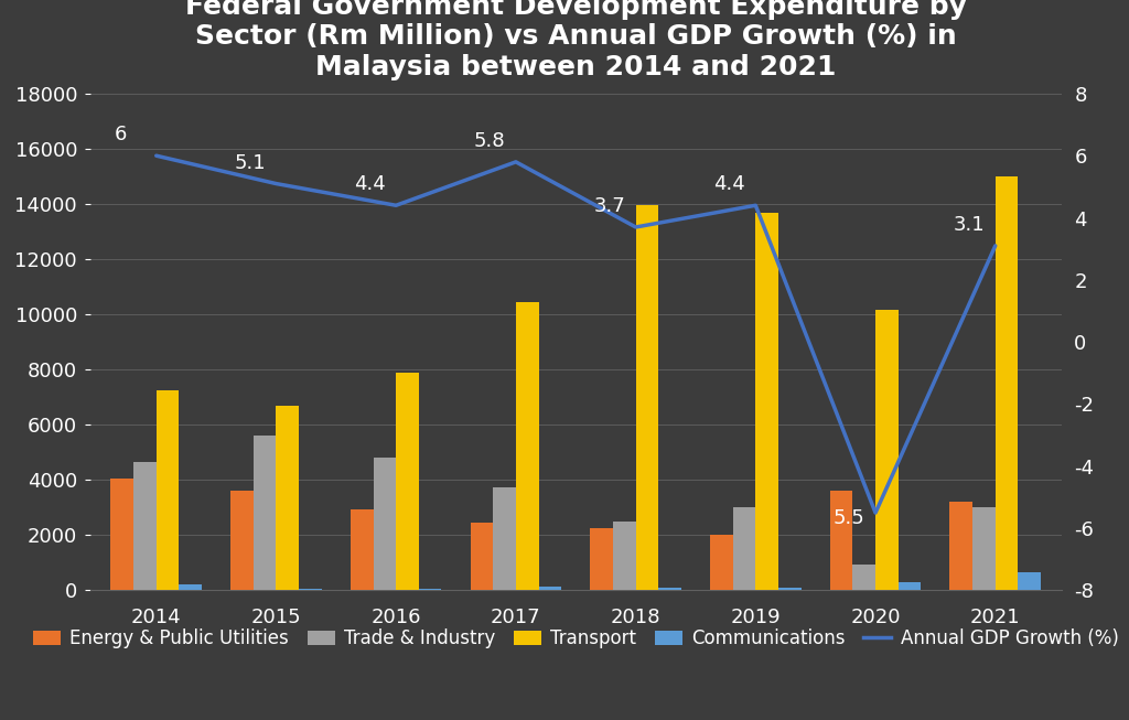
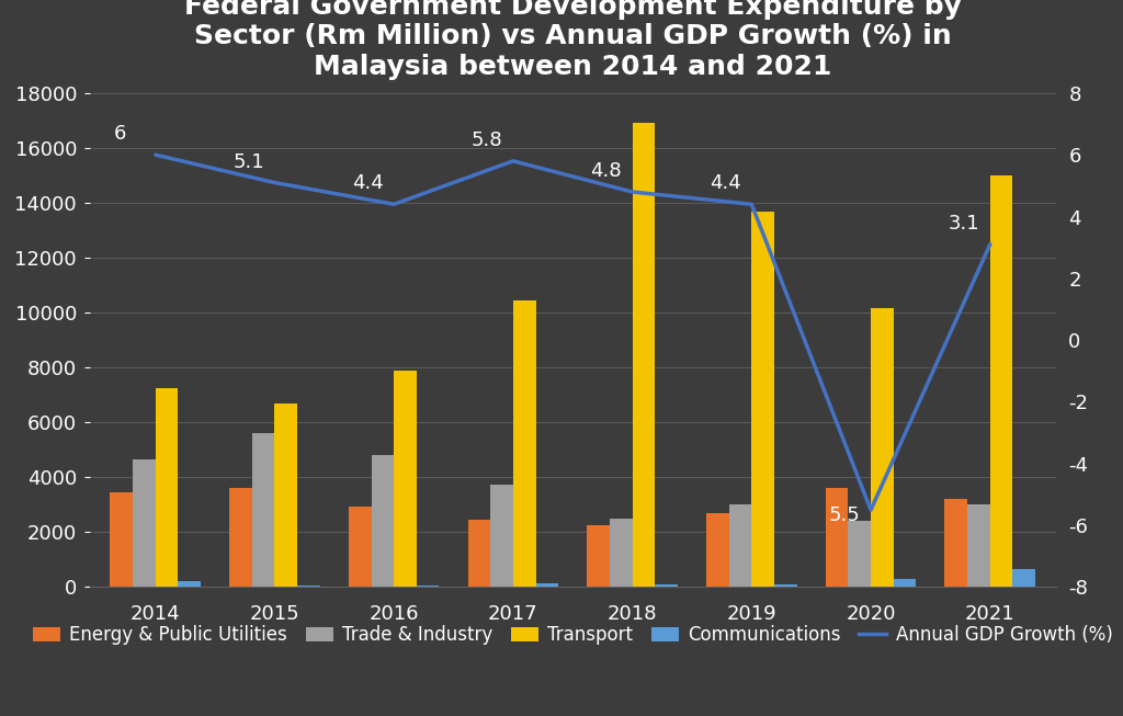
Energy & Public Utilities/2014: 4050 -> 3450
Annual GDP Growth (%)/2018: 3.7 -> 4.8
Transport/2018: 13950 -> 16900
Energy & Public Utilities/2019: 2000 -> 2700
Trade & Industry/2020: 950 -> 2400
